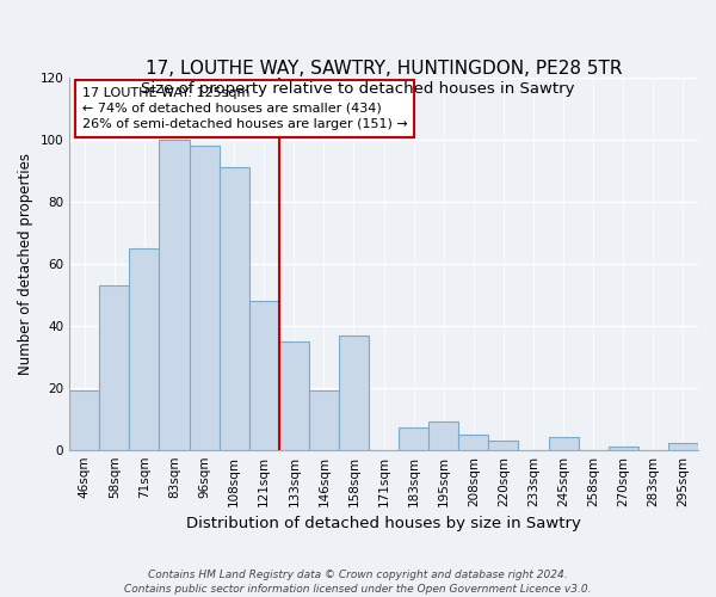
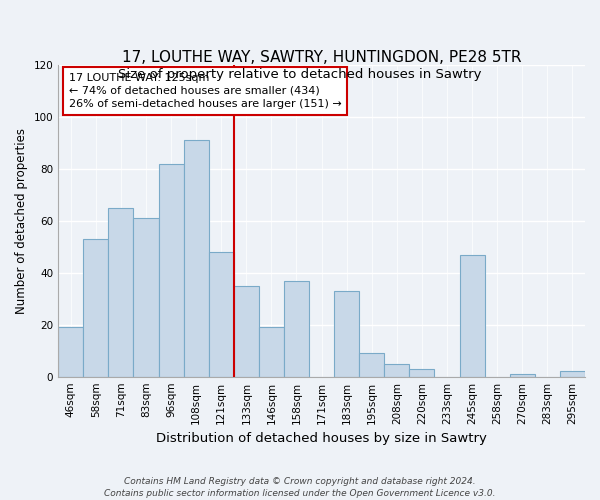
83sqm: 100 -> 61
96sqm: 98 -> 82
183sqm: 7 -> 33
245sqm: 4 -> 47
